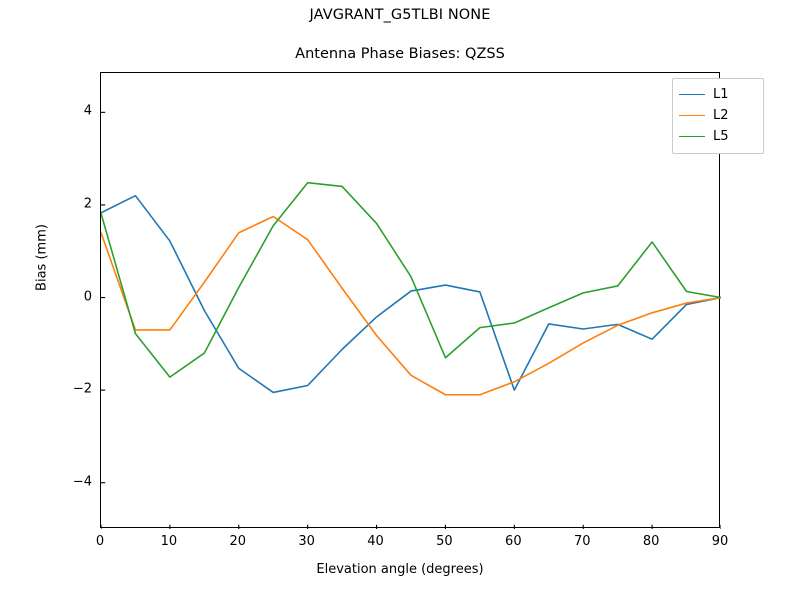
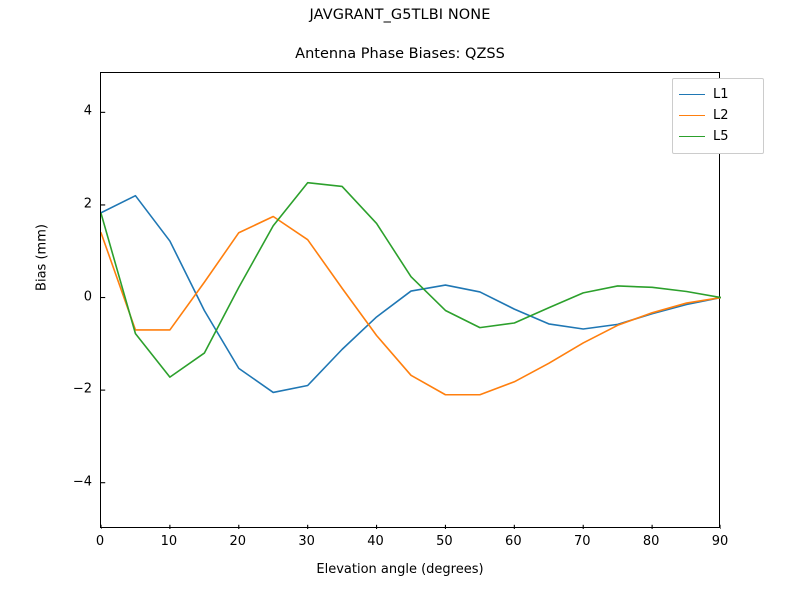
L5/50: -1.3 -> -0.3
L1/60: -2.0 -> -0.2
L1/80: -0.9 -> -0.3
L5/80: 1.2 -> 0.2
